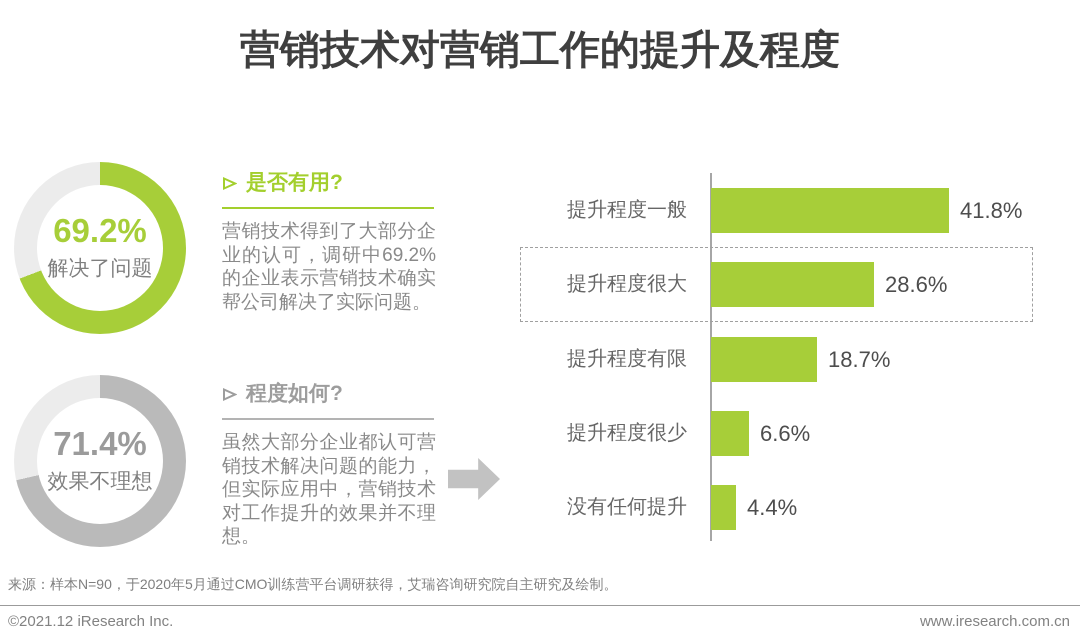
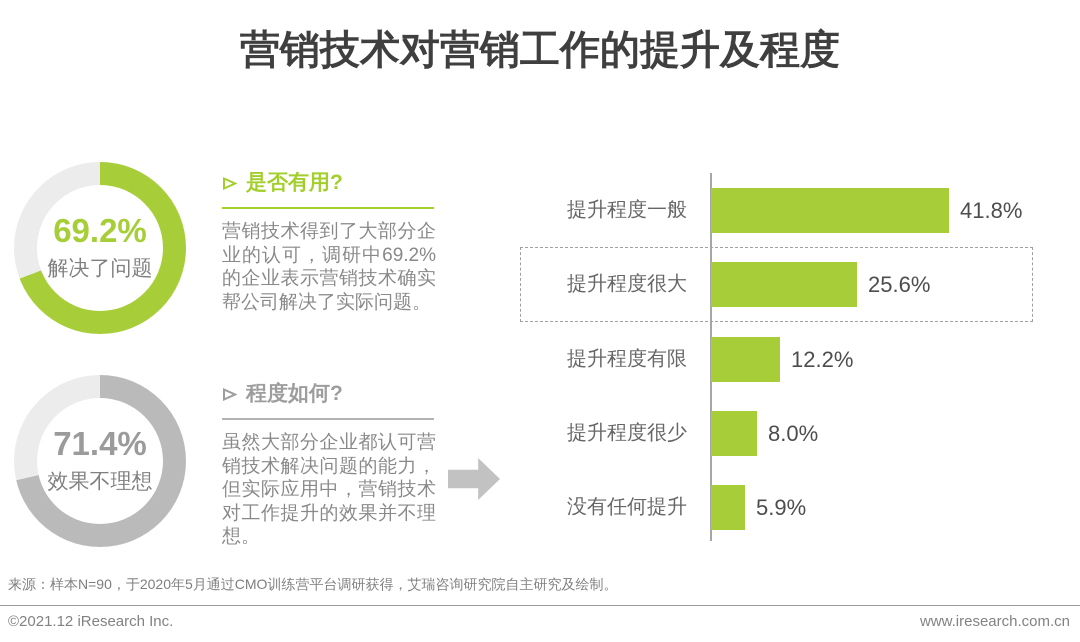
提升程度很大: 28.6% -> 25.6%
提升程度有限: 18.7% -> 12.2%
提升程度很少: 6.6% -> 8.0%
没有任何提升: 4.4% -> 5.9%
